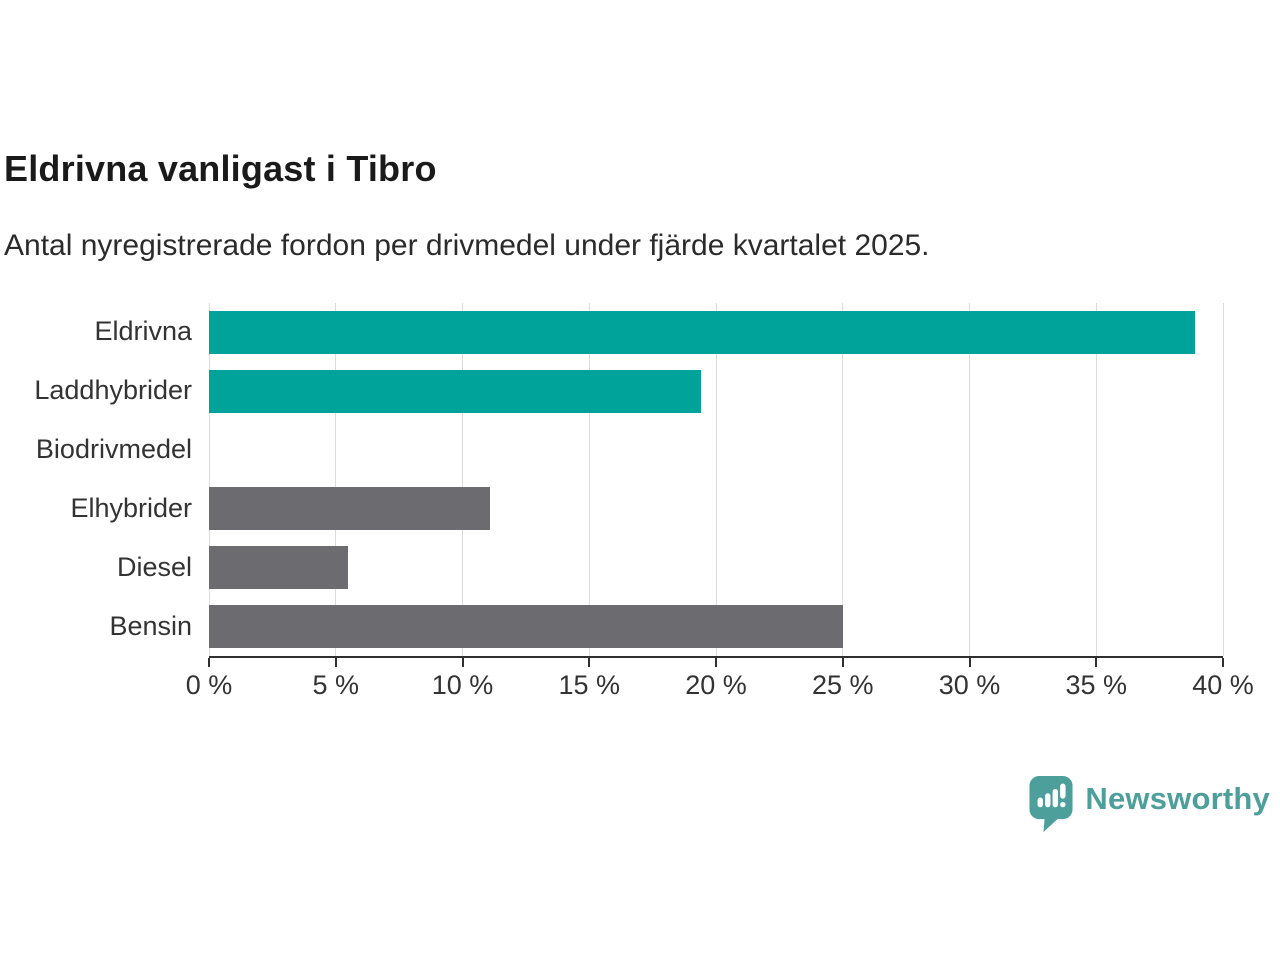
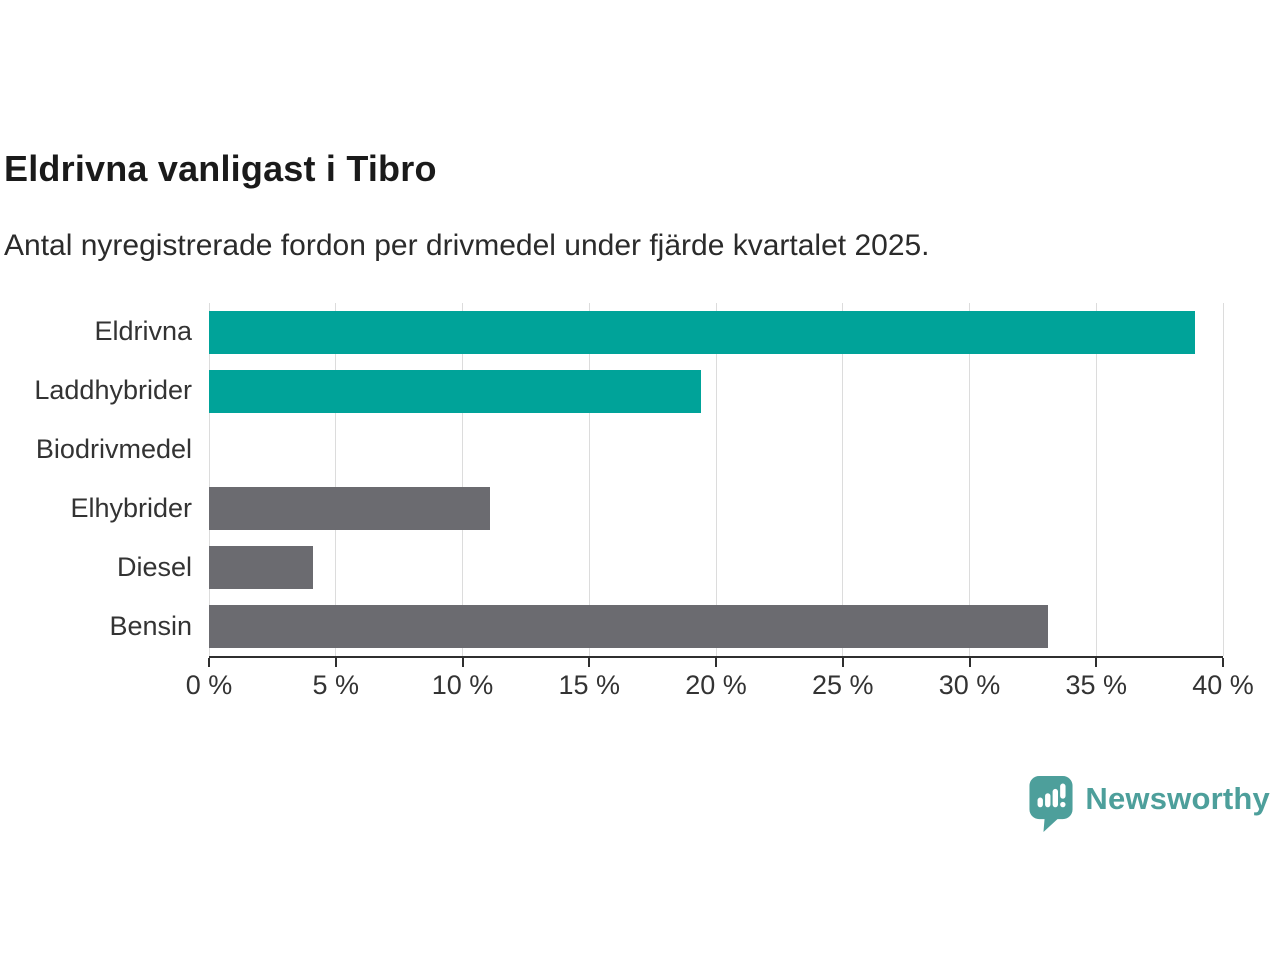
Diesel: 5.5% -> 4.1%
Bensin: 25.0% -> 33.1%
